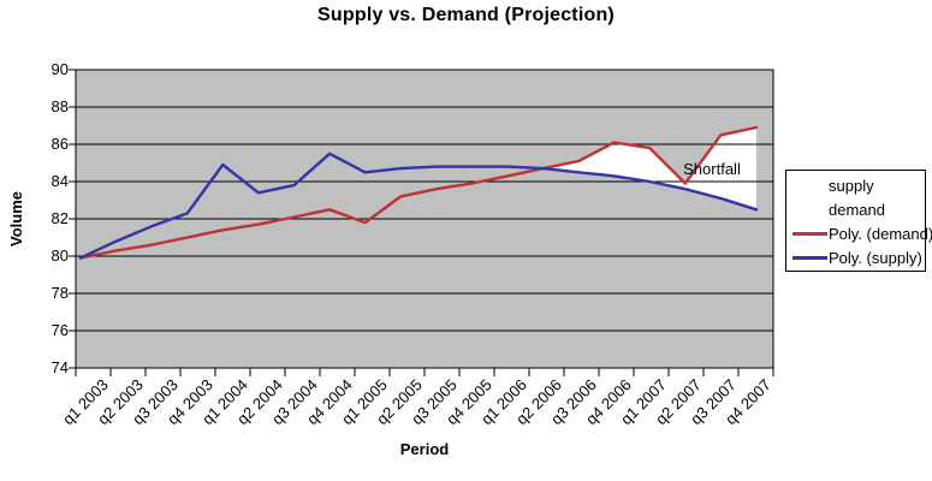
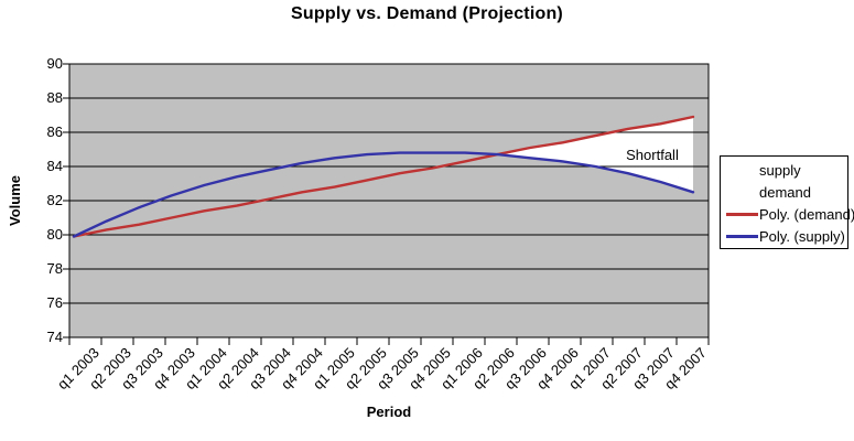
Poly. (supply)/q1 2004: 84.9 -> 82.9
Poly. (supply)/q4 2004: 85.5 -> 84.2
Poly. (demand)/q1 2005: 81.8 -> 82.8
Poly. (demand)/q4 2006: 86.1 -> 85.4
Poly. (demand)/q2 2007: 83.9 -> 86.2
